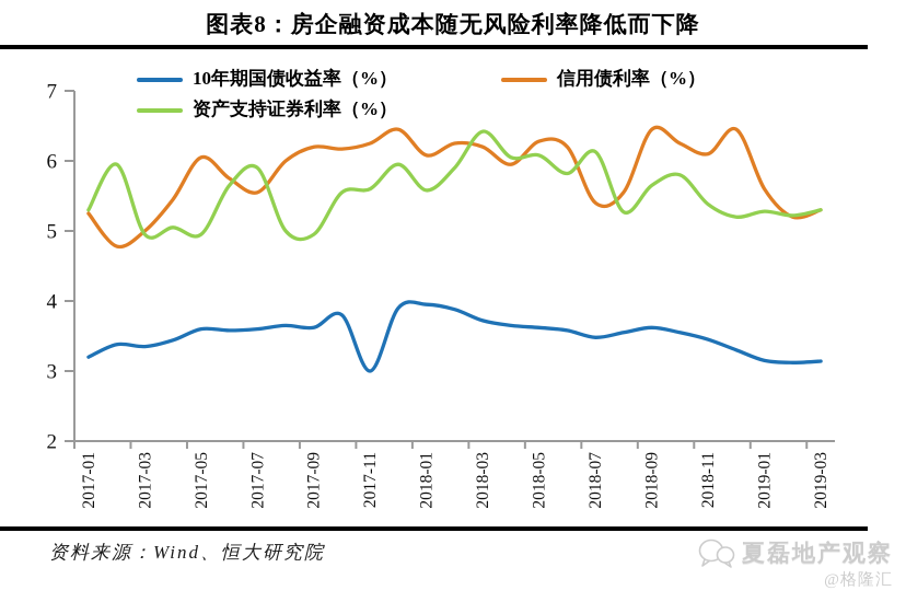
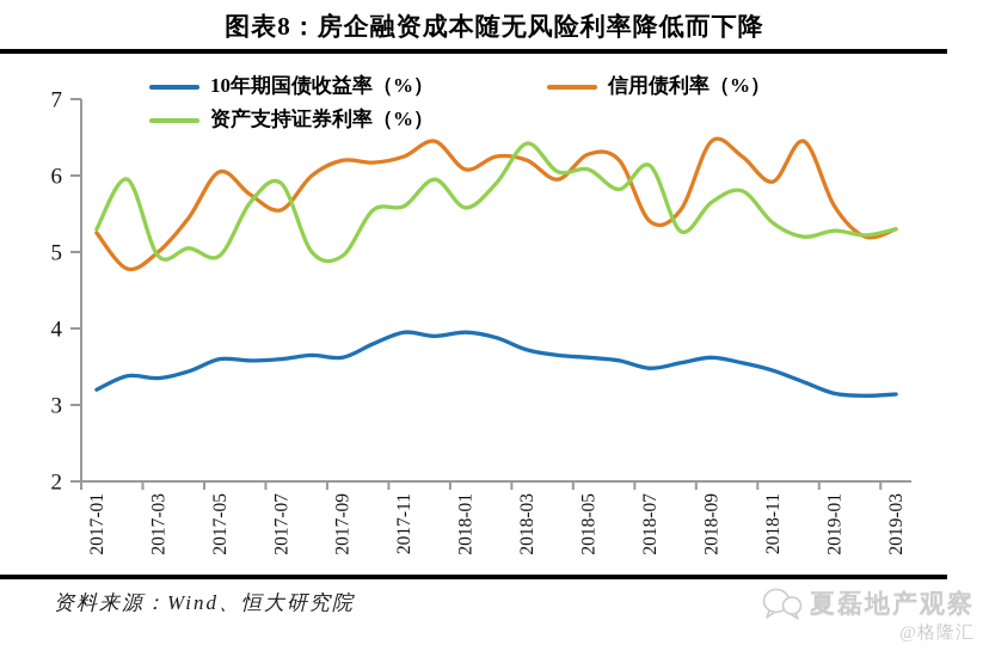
10年期国债收益率（%）/2017-11: 3.0 -> 4.0
信用债利率（%）/2018-11: 6.1 -> 5.9
